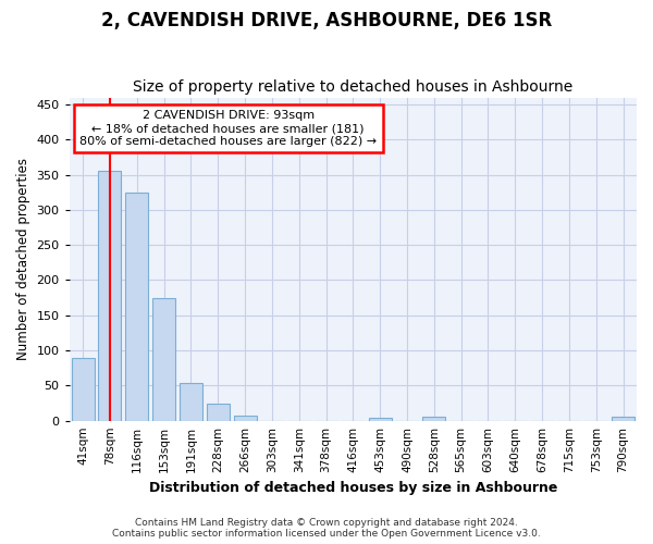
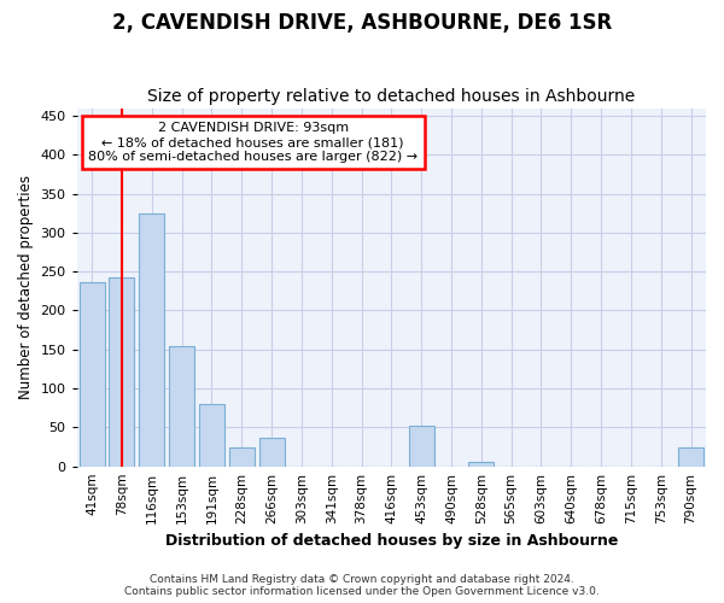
41sqm: 90 -> 236
78sqm: 355 -> 242
153sqm: 175 -> 154
191sqm: 53 -> 80
266sqm: 8 -> 36
453sqm: 4 -> 52
790sqm: 5 -> 24
